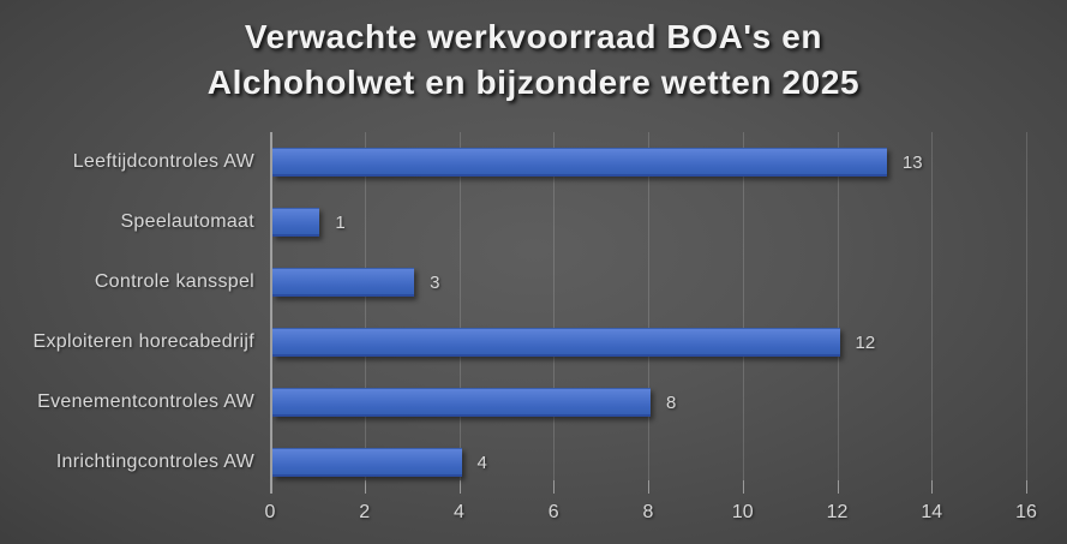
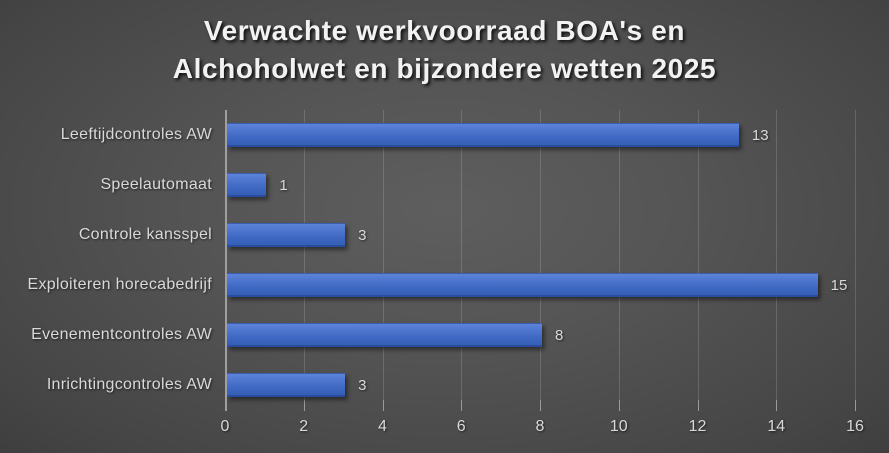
Exploiteren horecabedrijf: 12 -> 15
Inrichtingcontroles AW: 4 -> 3
